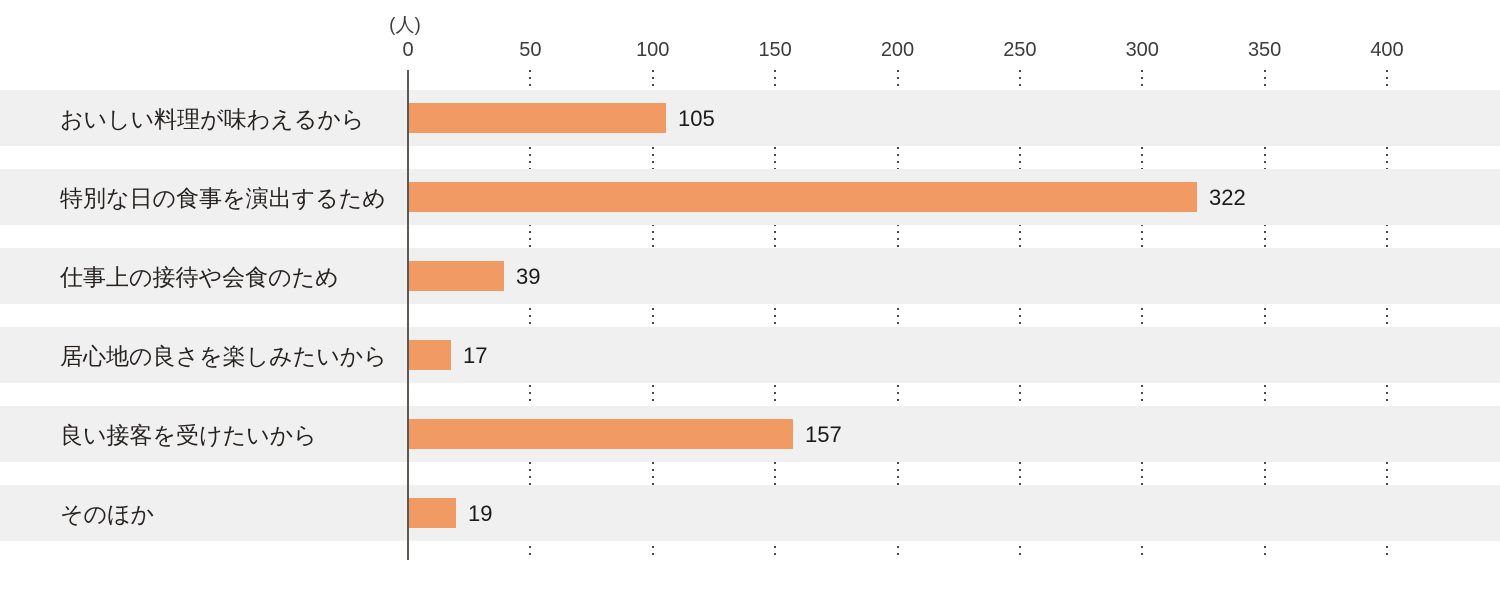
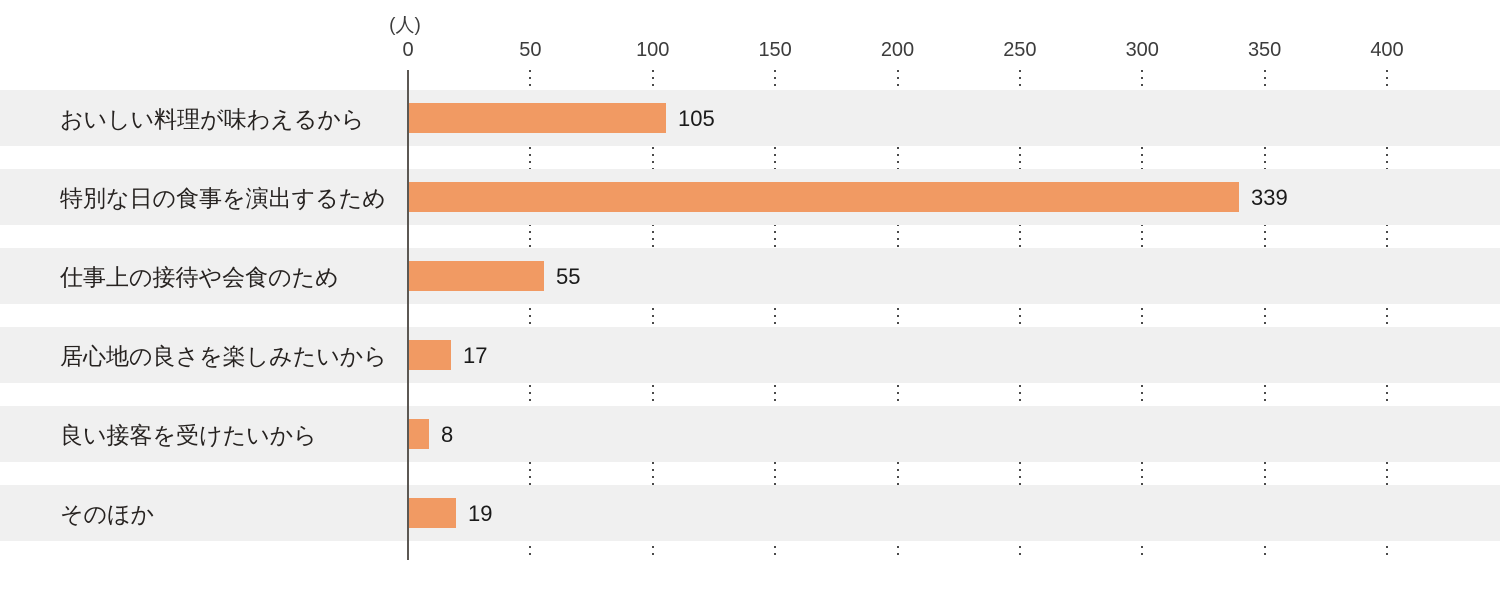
特別な日の食事を演出するため: 322 -> 339
仕事上の接待や会食のため: 39 -> 55
良い接客を受けたいから: 157 -> 8
